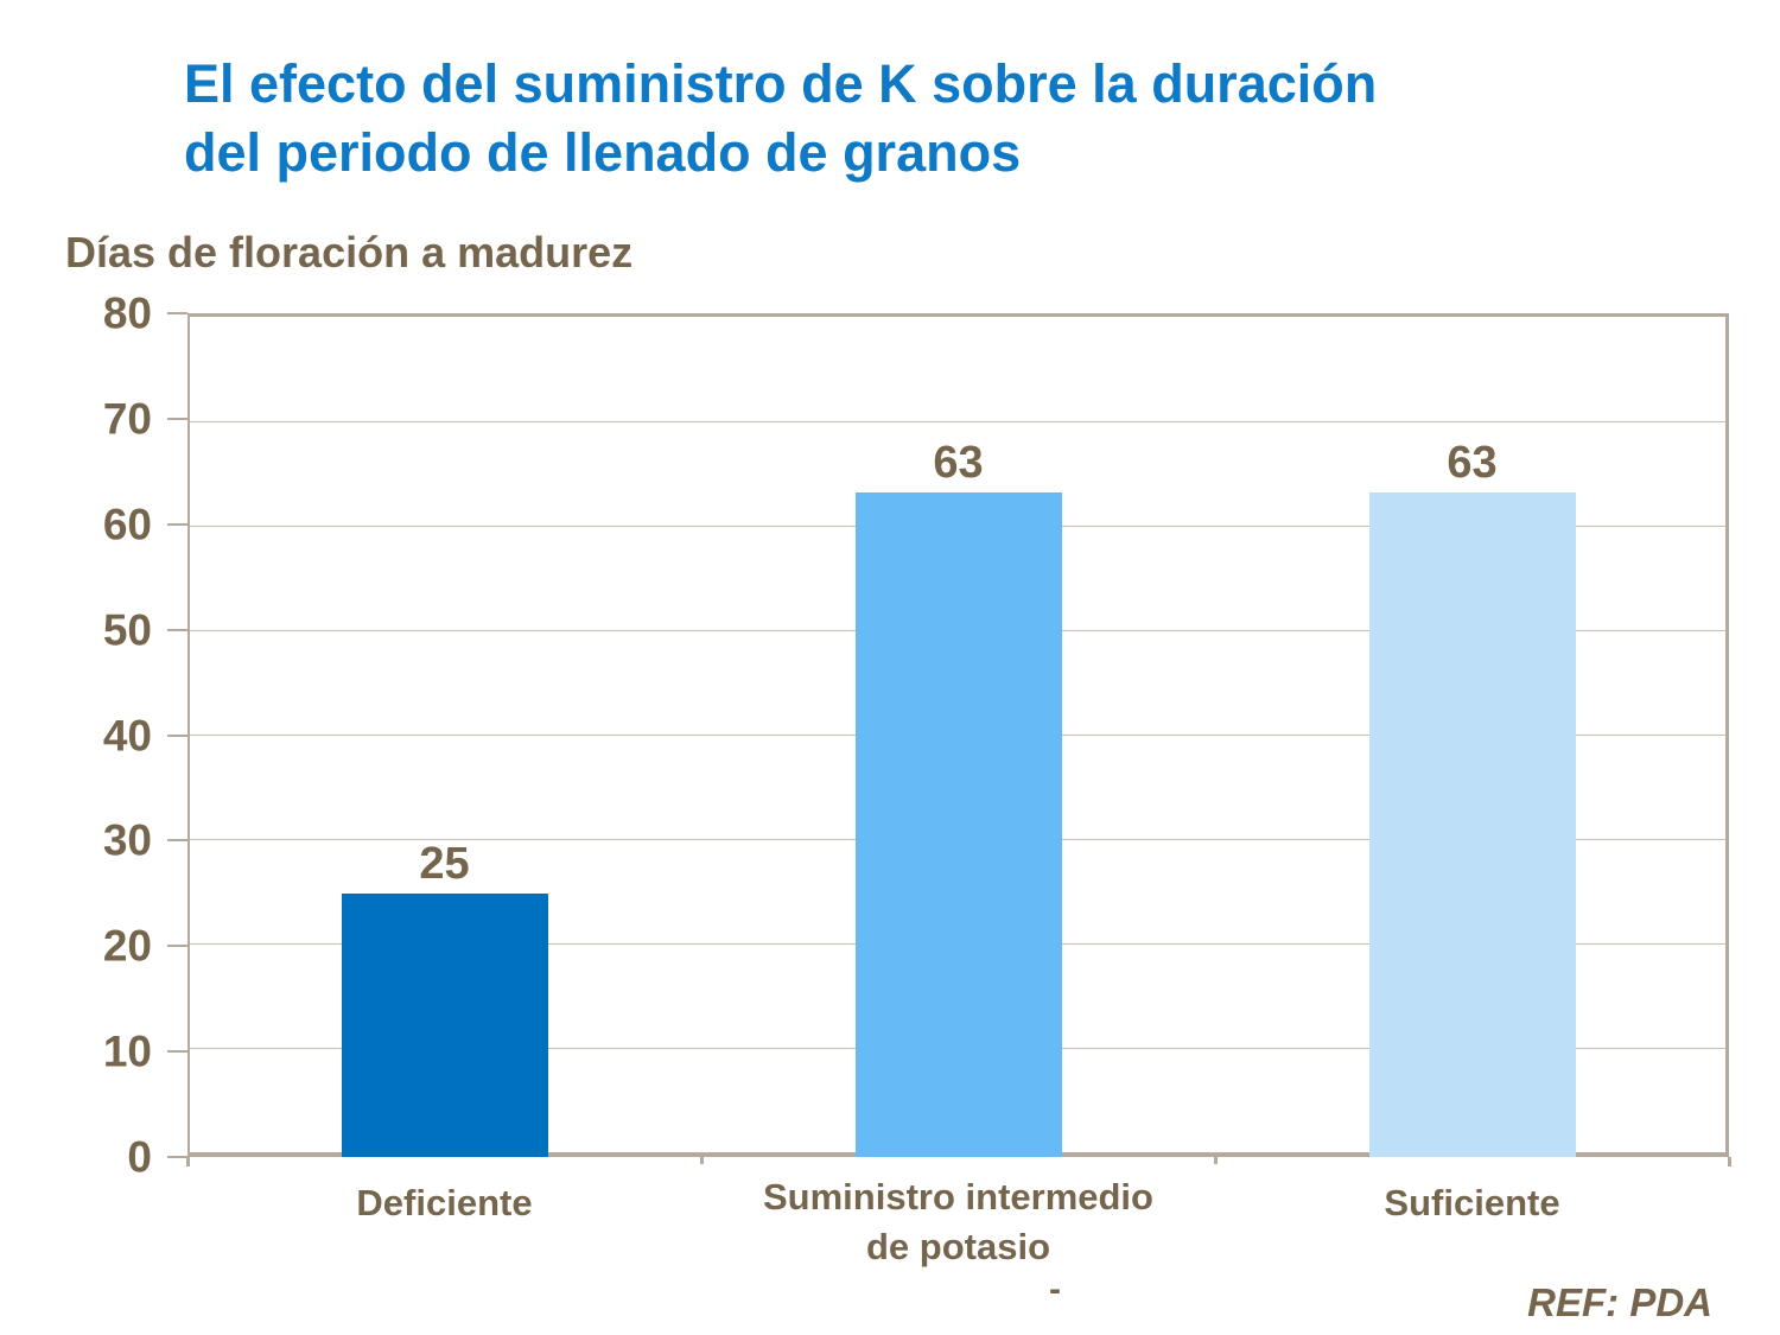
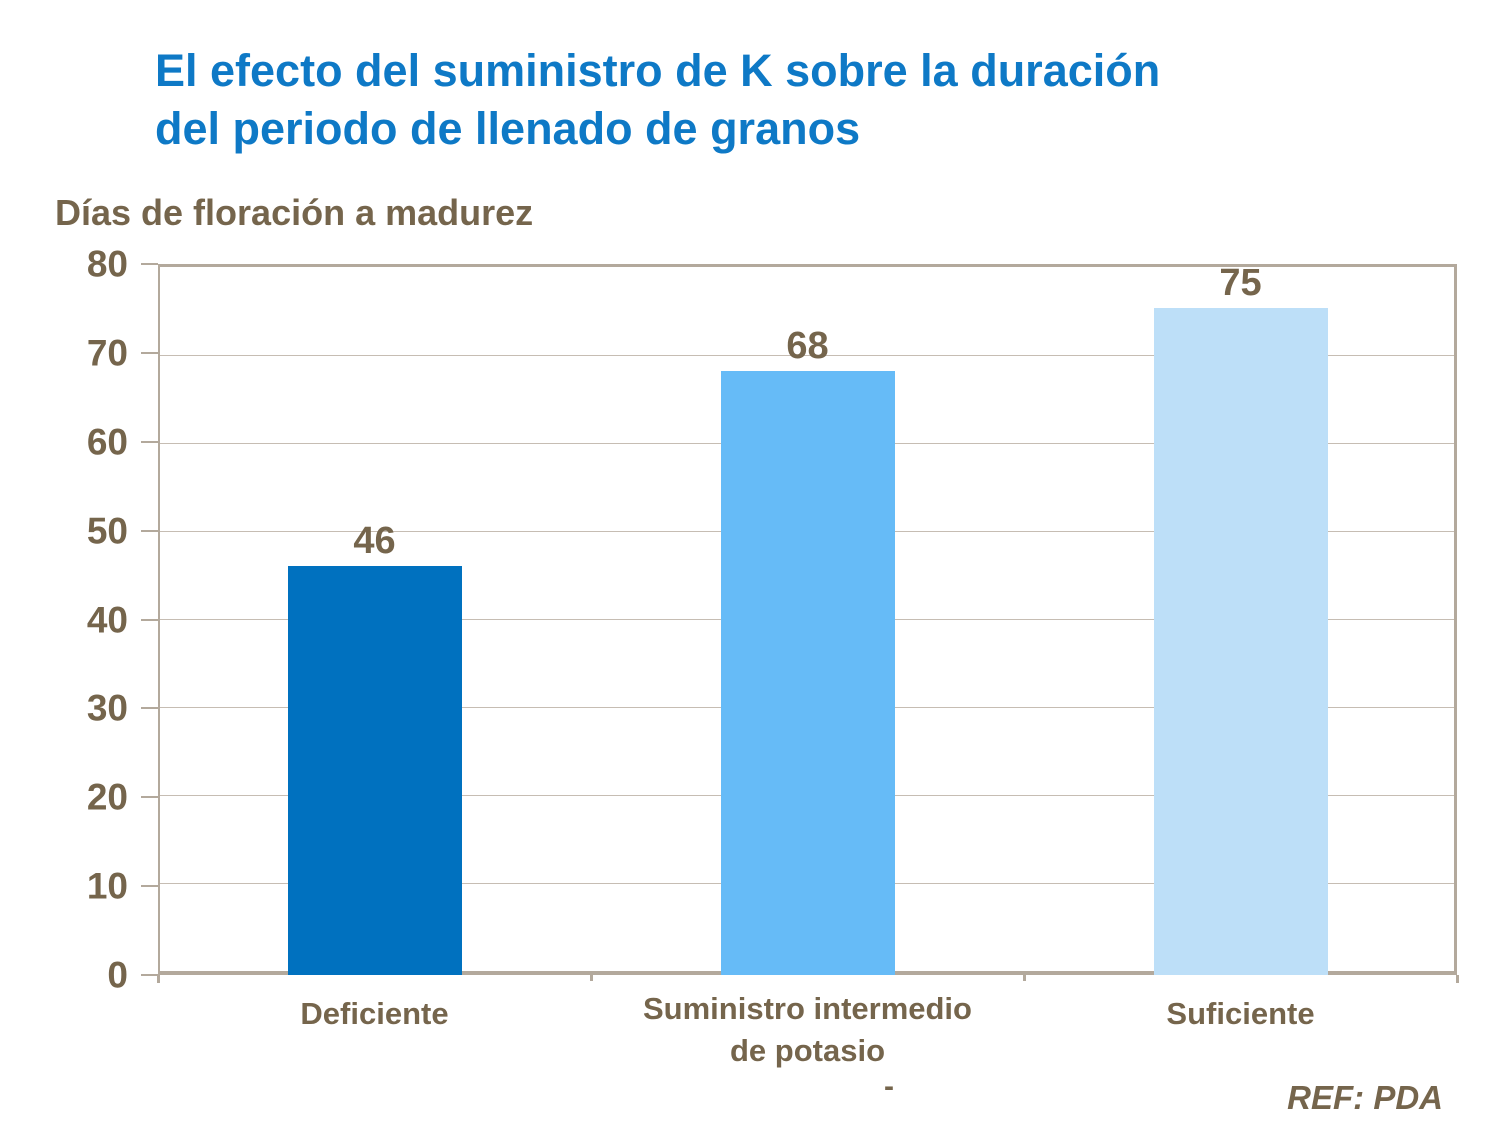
Deficiente: 25 -> 46
Suministro intermedio de potasio: 63 -> 68
Suficiente: 63 -> 75
